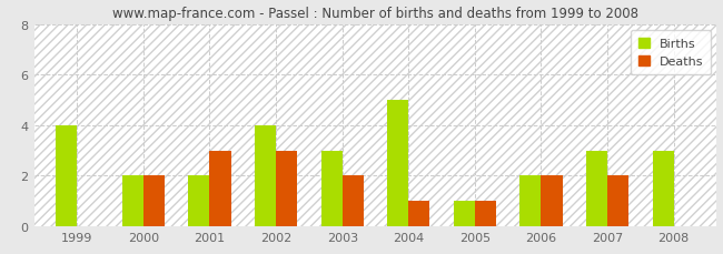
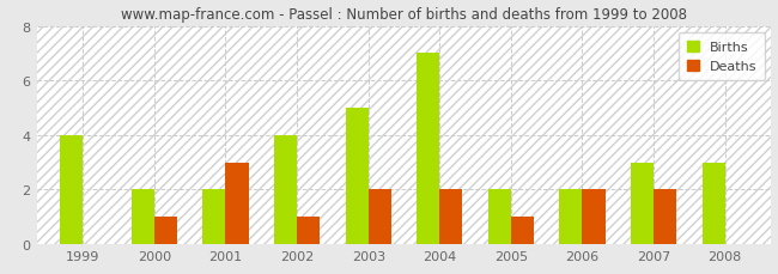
Deaths/2000: 2 -> 1
Deaths/2002: 3 -> 1
Births/2003: 3 -> 5
Births/2004: 5 -> 7
Deaths/2004: 1 -> 2
Births/2005: 1 -> 2
